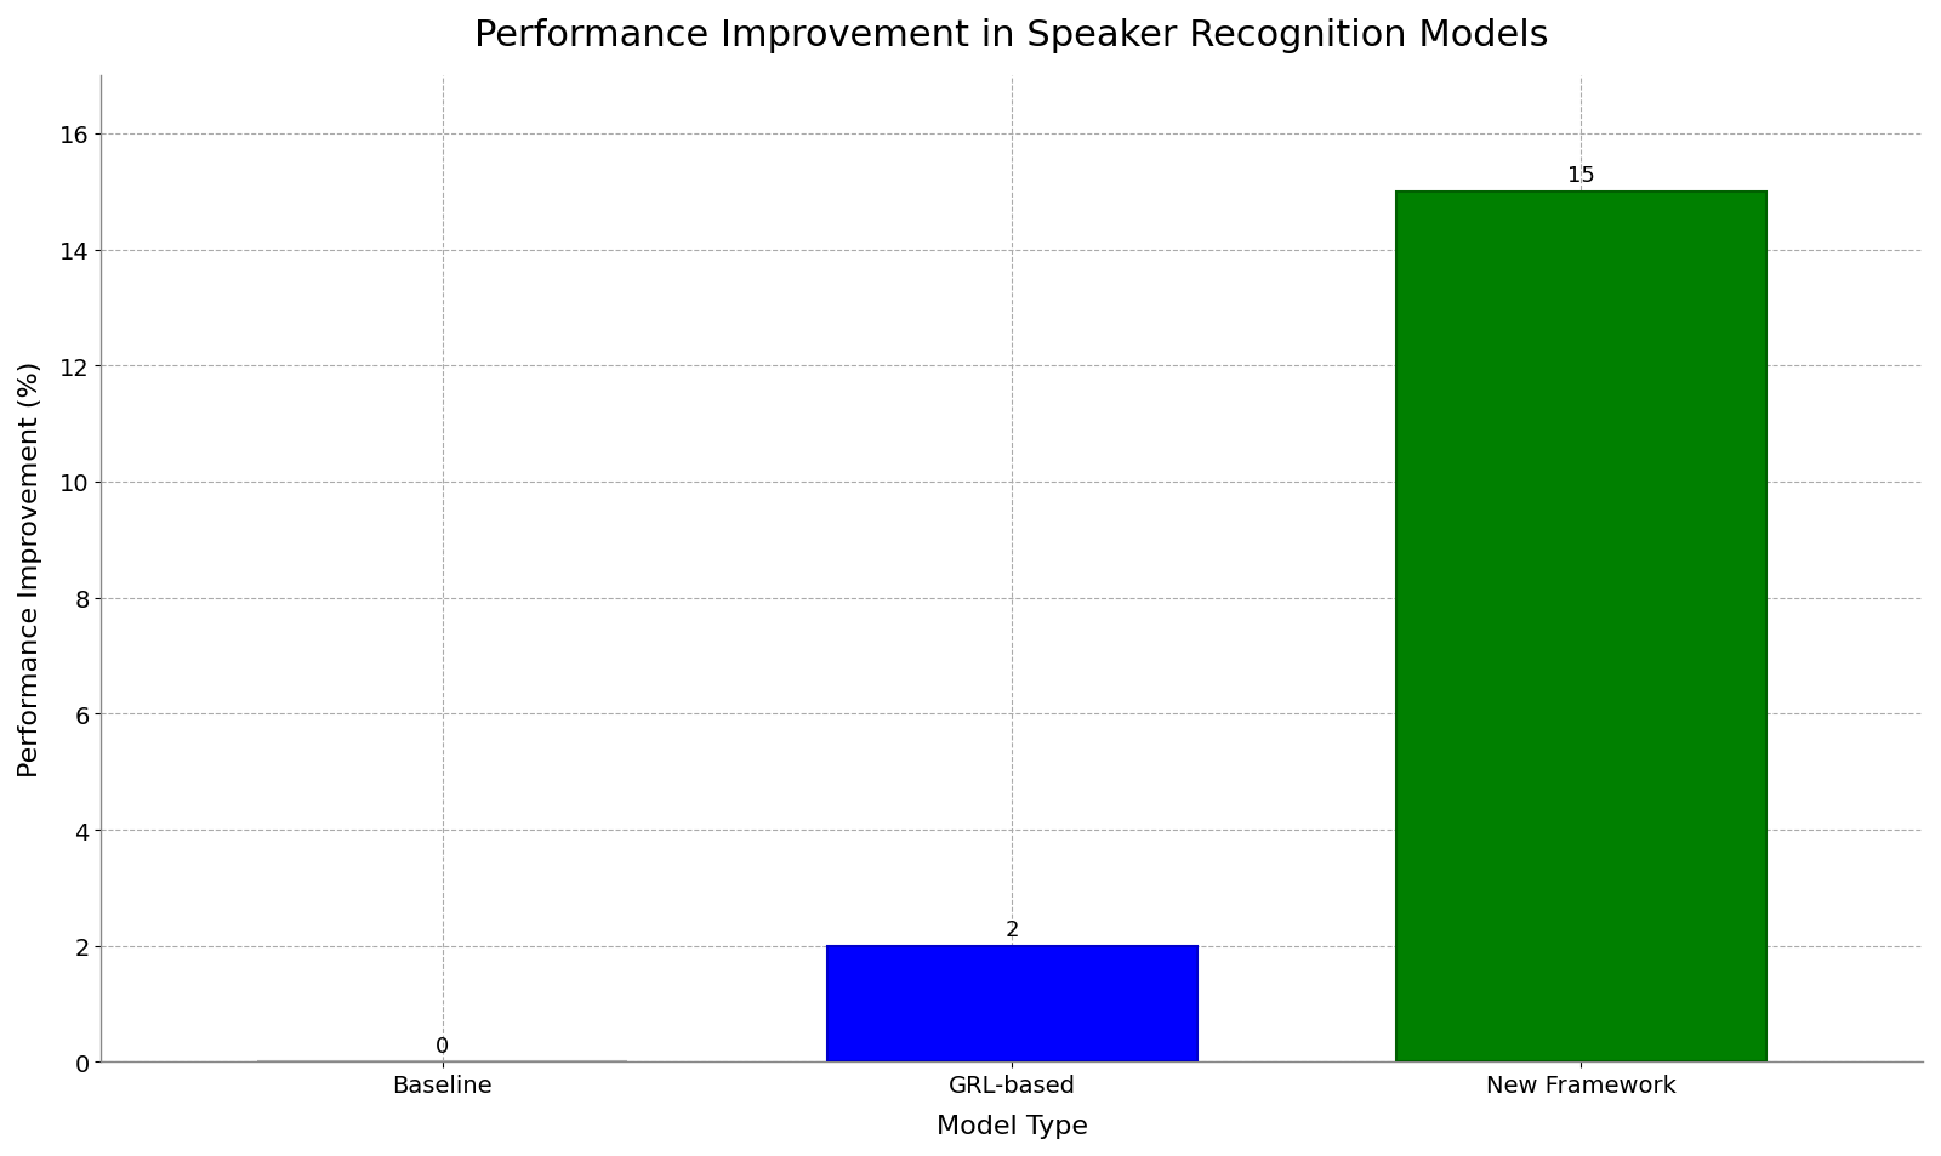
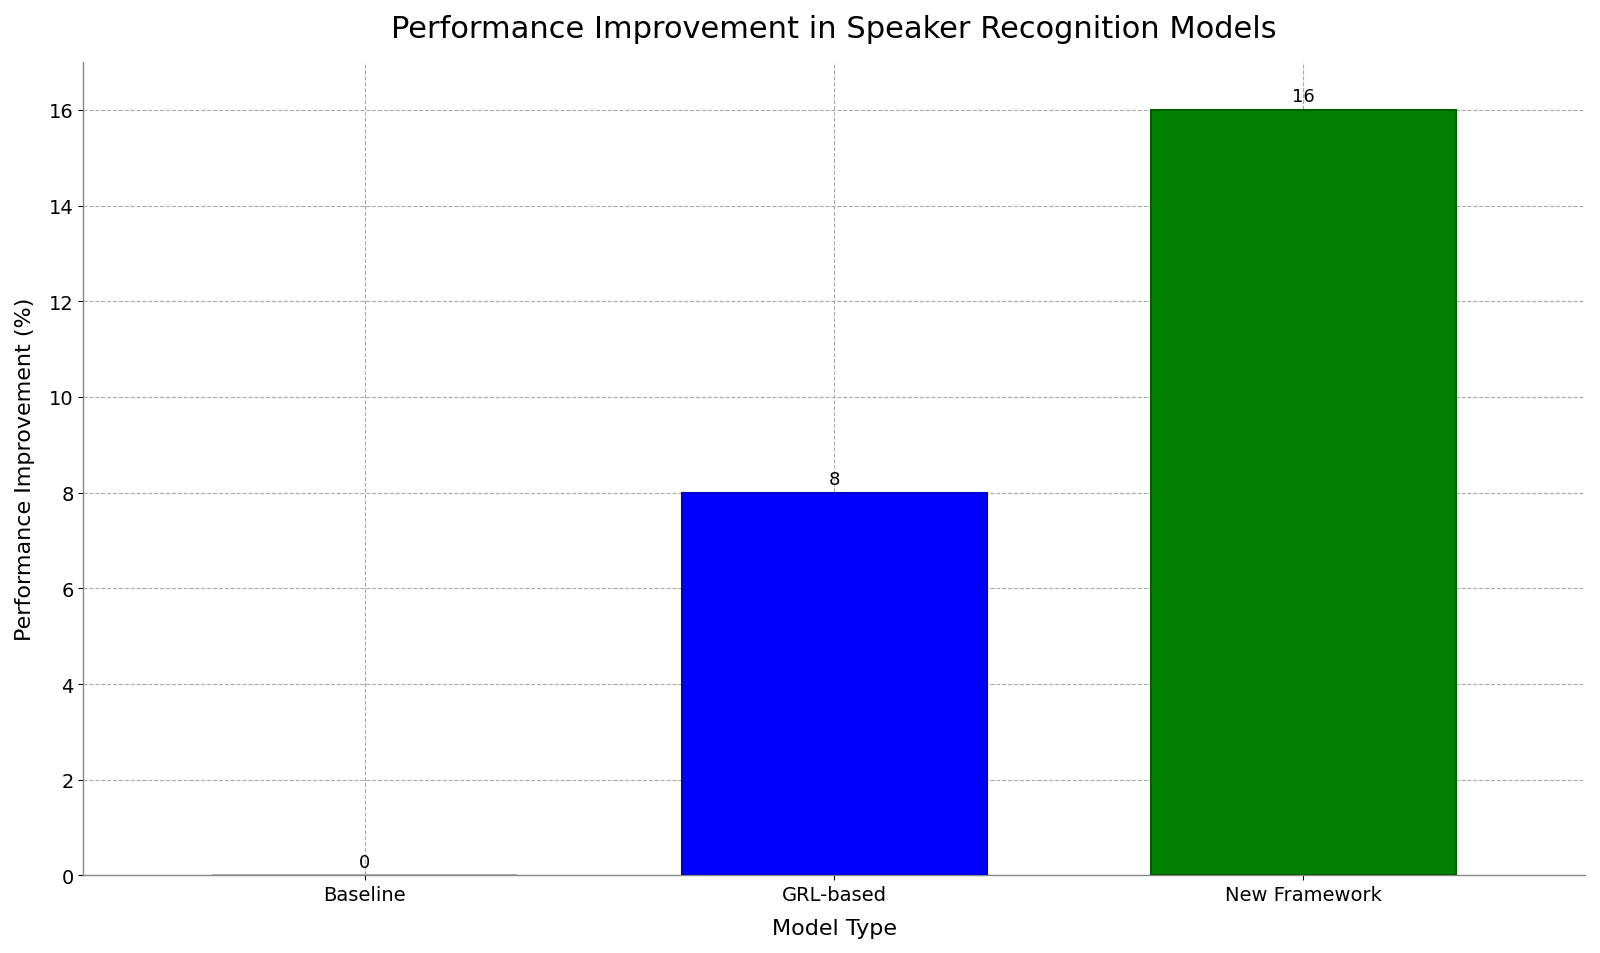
GRL-based: 2 -> 8
New Framework: 15 -> 16
